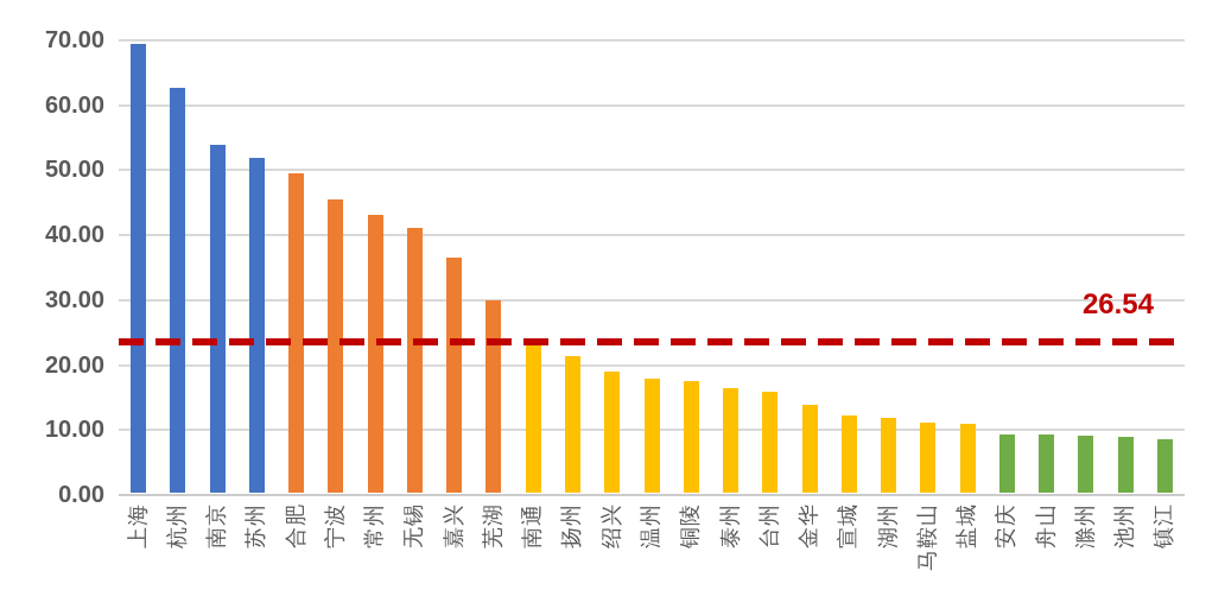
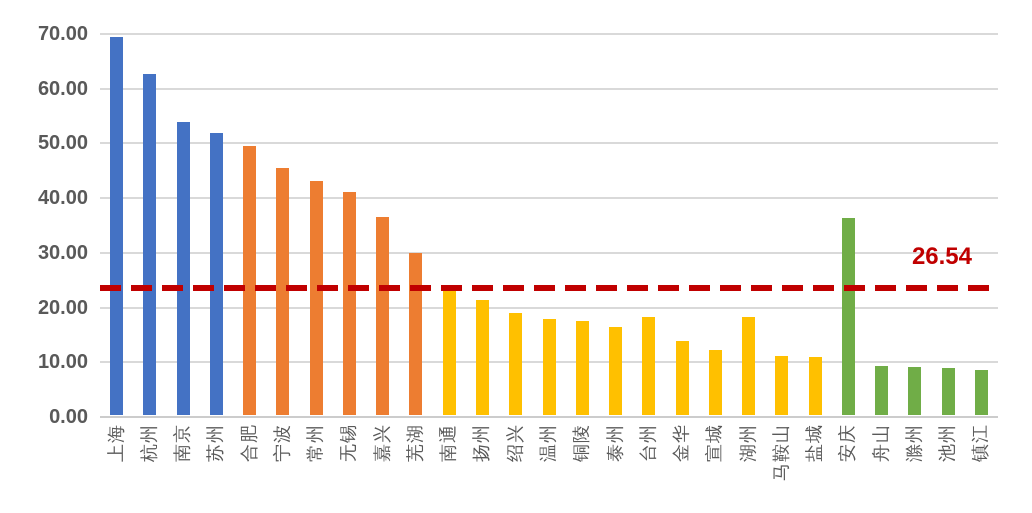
台州: 16 -> 18
湖州: 12 -> 18
安庆: 9 -> 36
